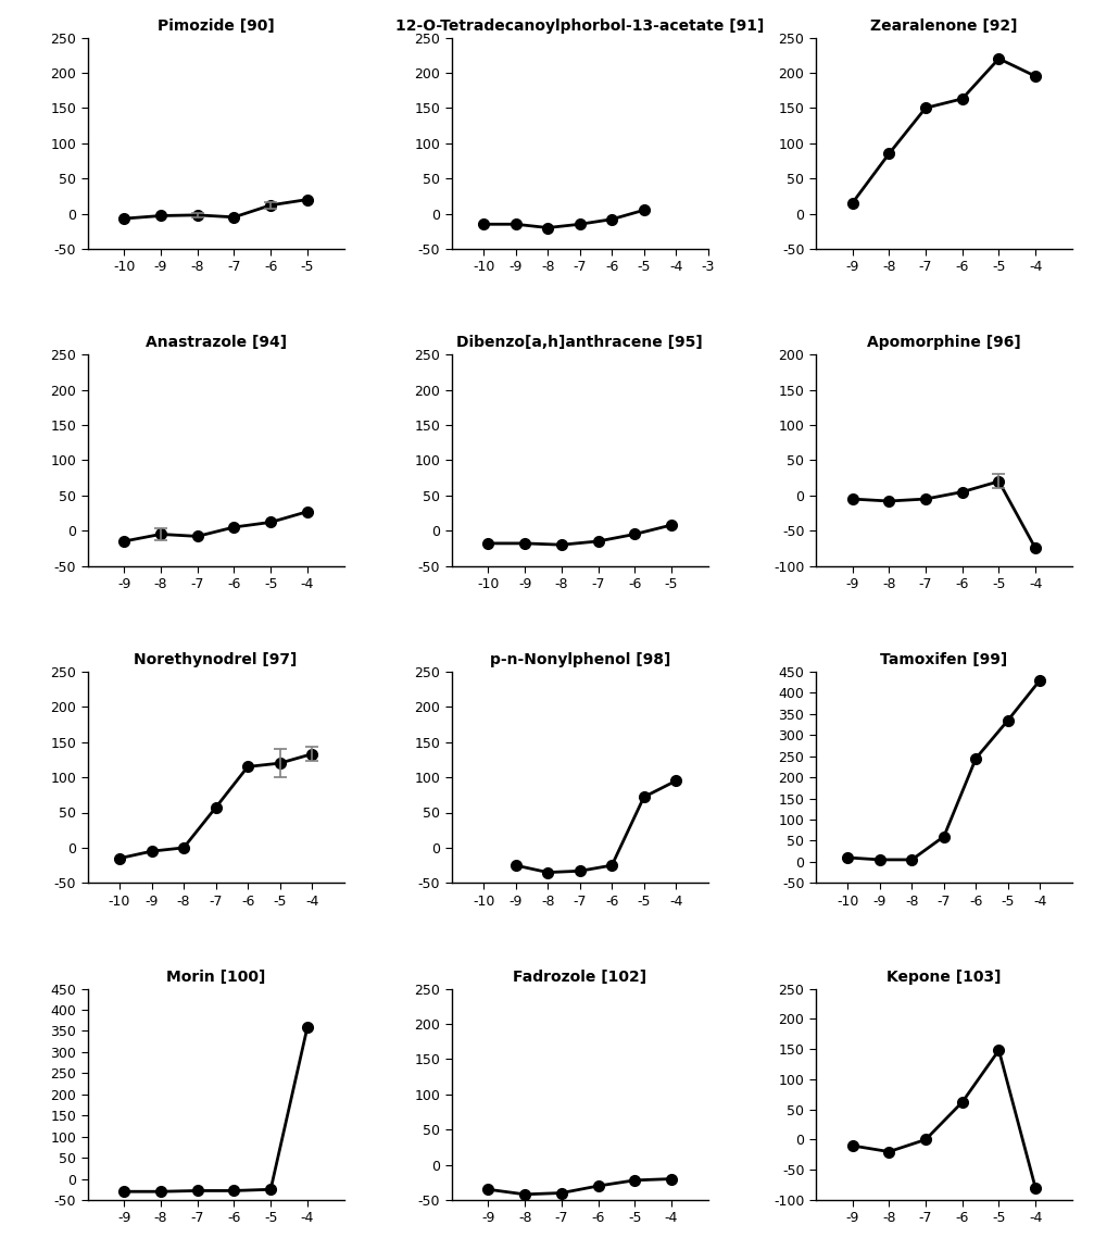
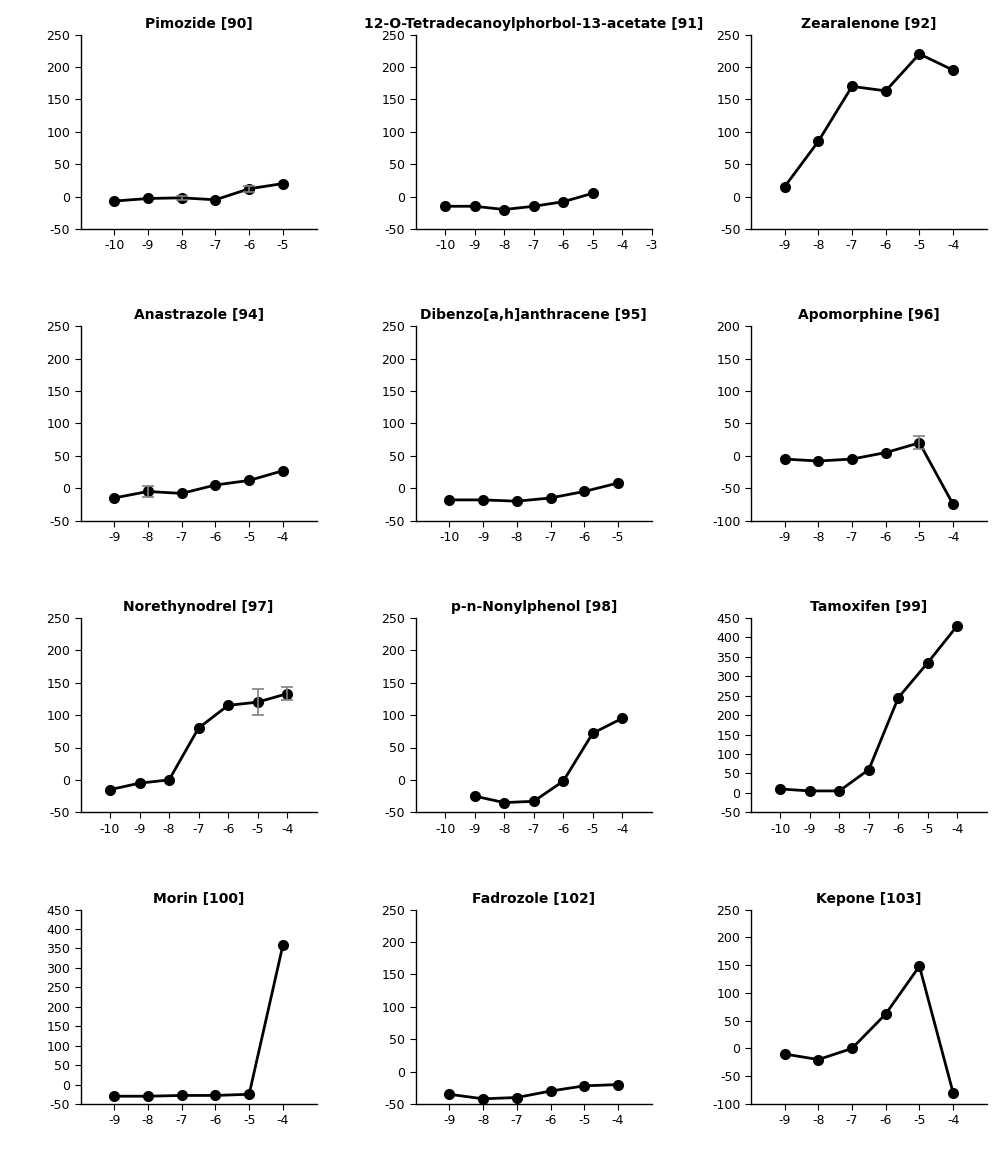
Zearalenone [92]/-7: 150 -> 170
Norethynodrel [97]/-7: 57 -> 80
p-n-Nonylphenol [98]/-6: -25 -> -2
